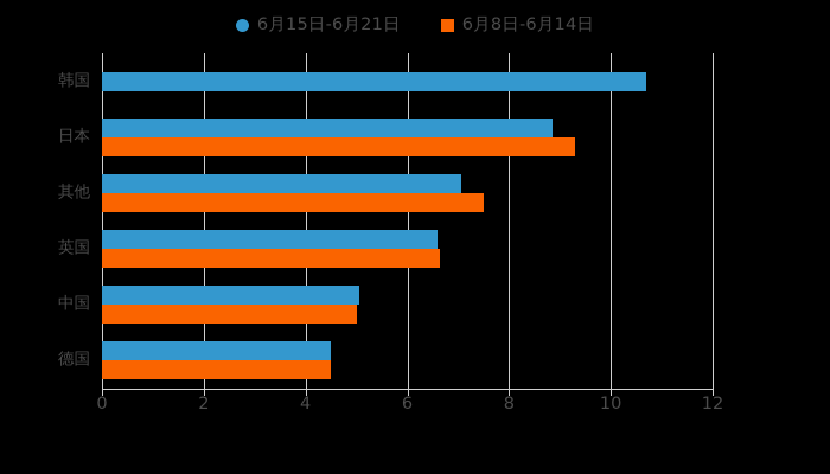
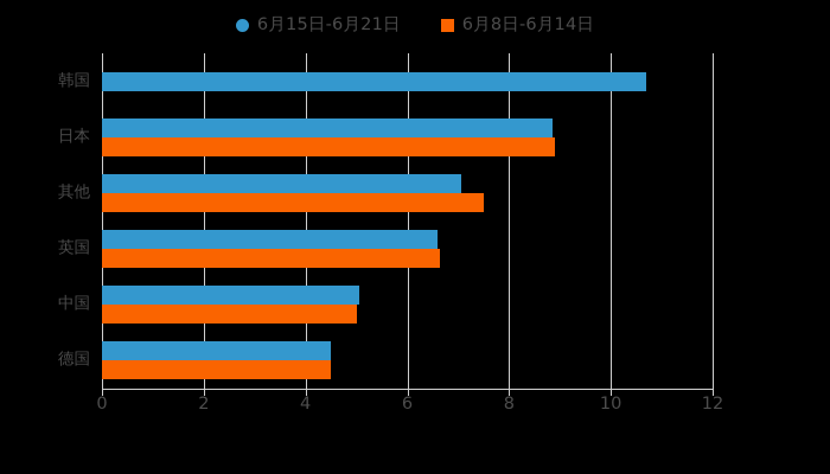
6月8日-6月14日/日本: 9.3 -> 8.9
